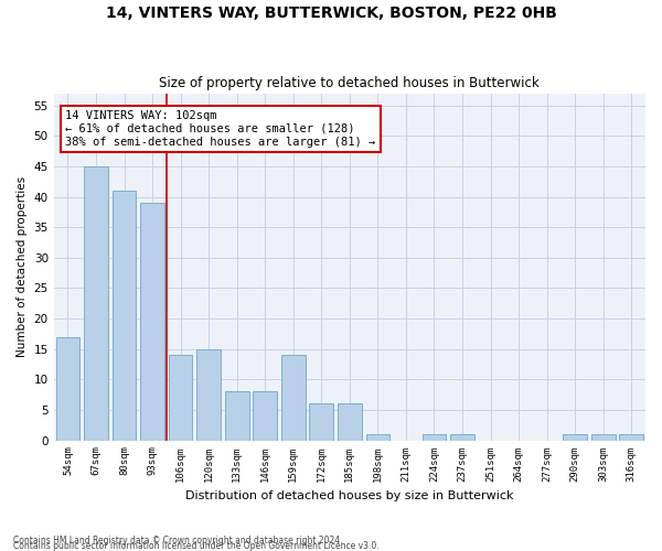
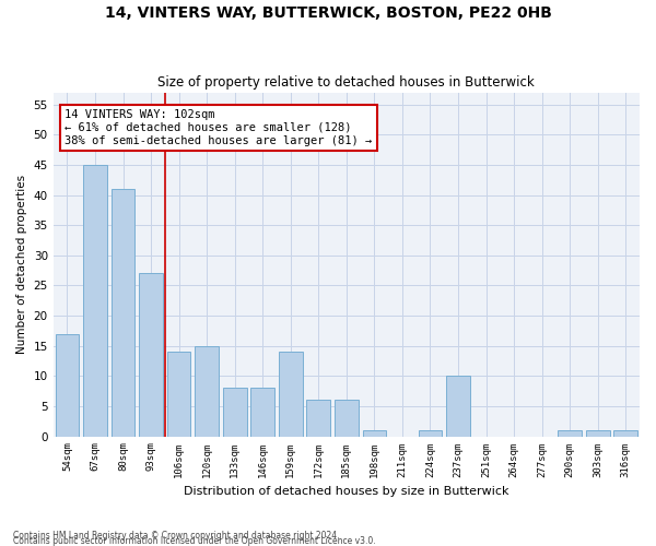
93sqm: 39 -> 27
237sqm: 1 -> 10
